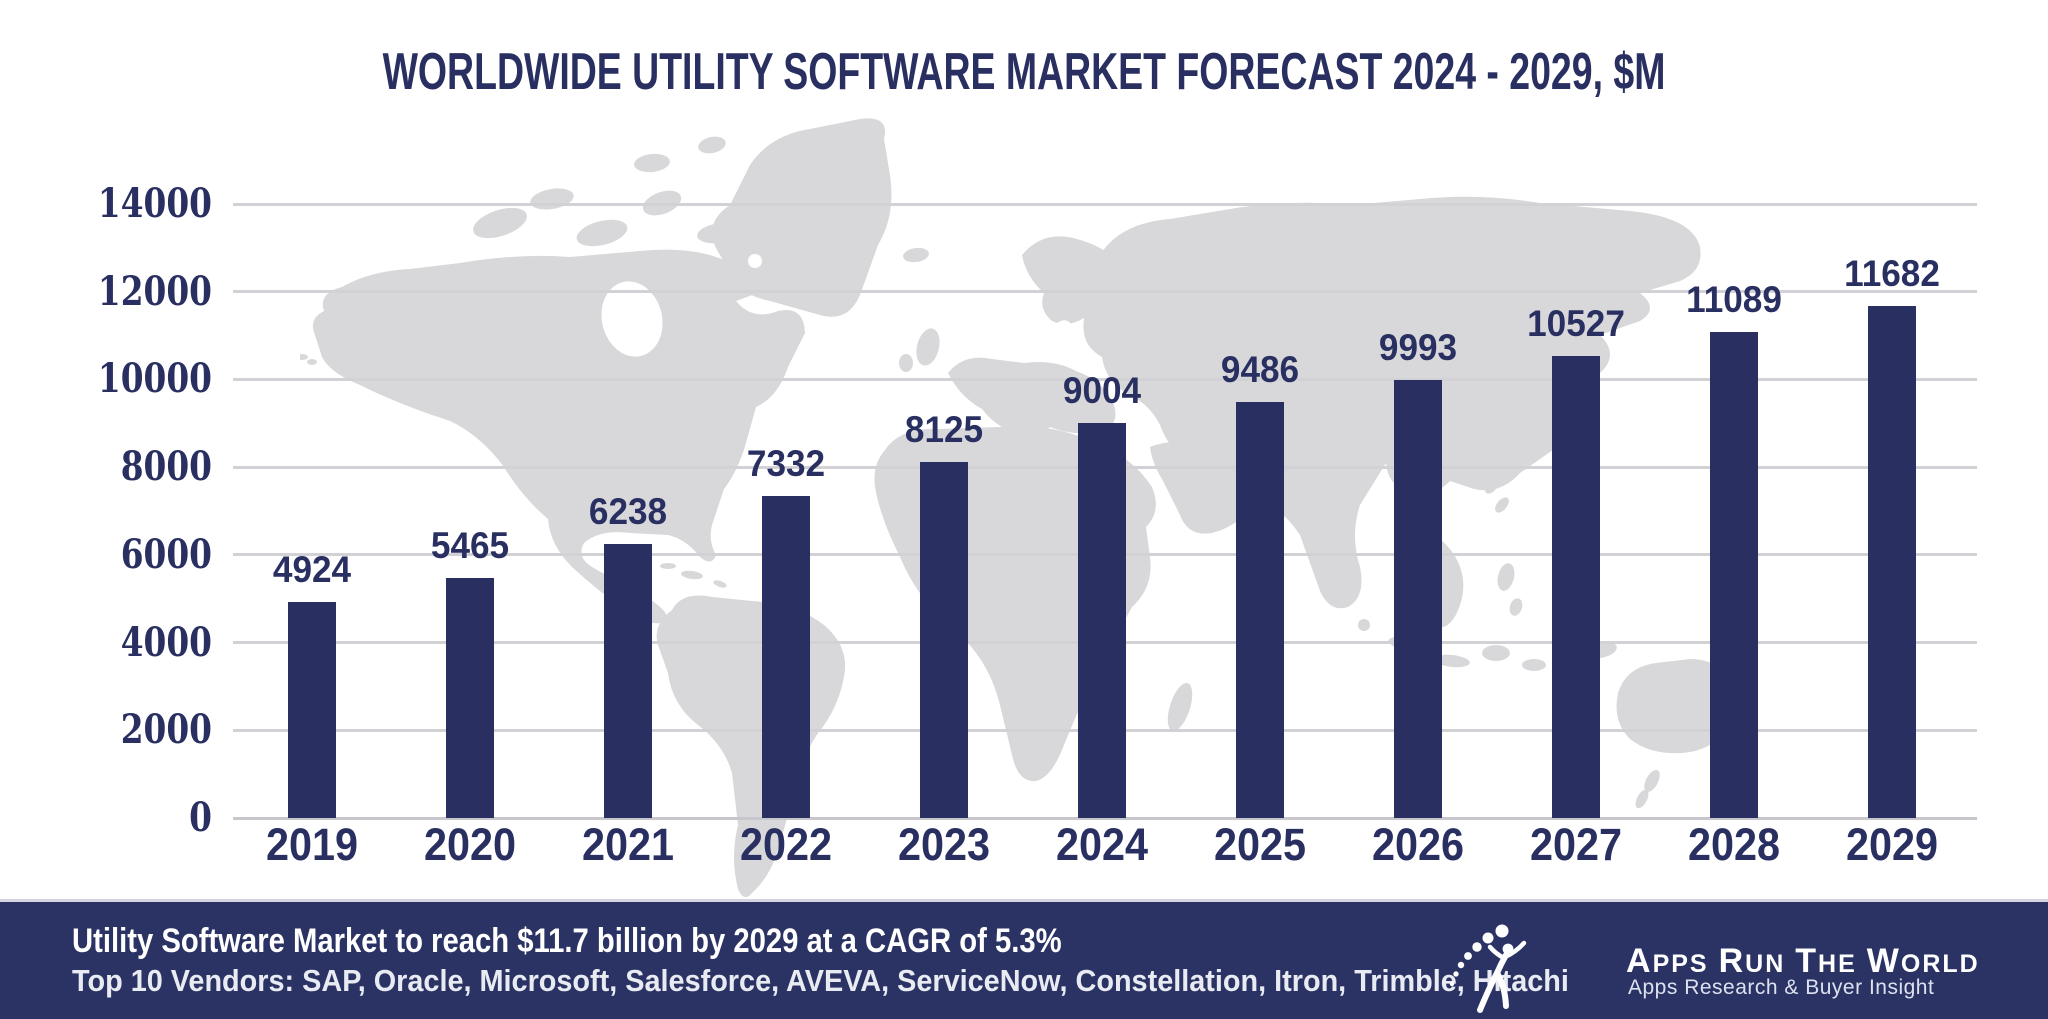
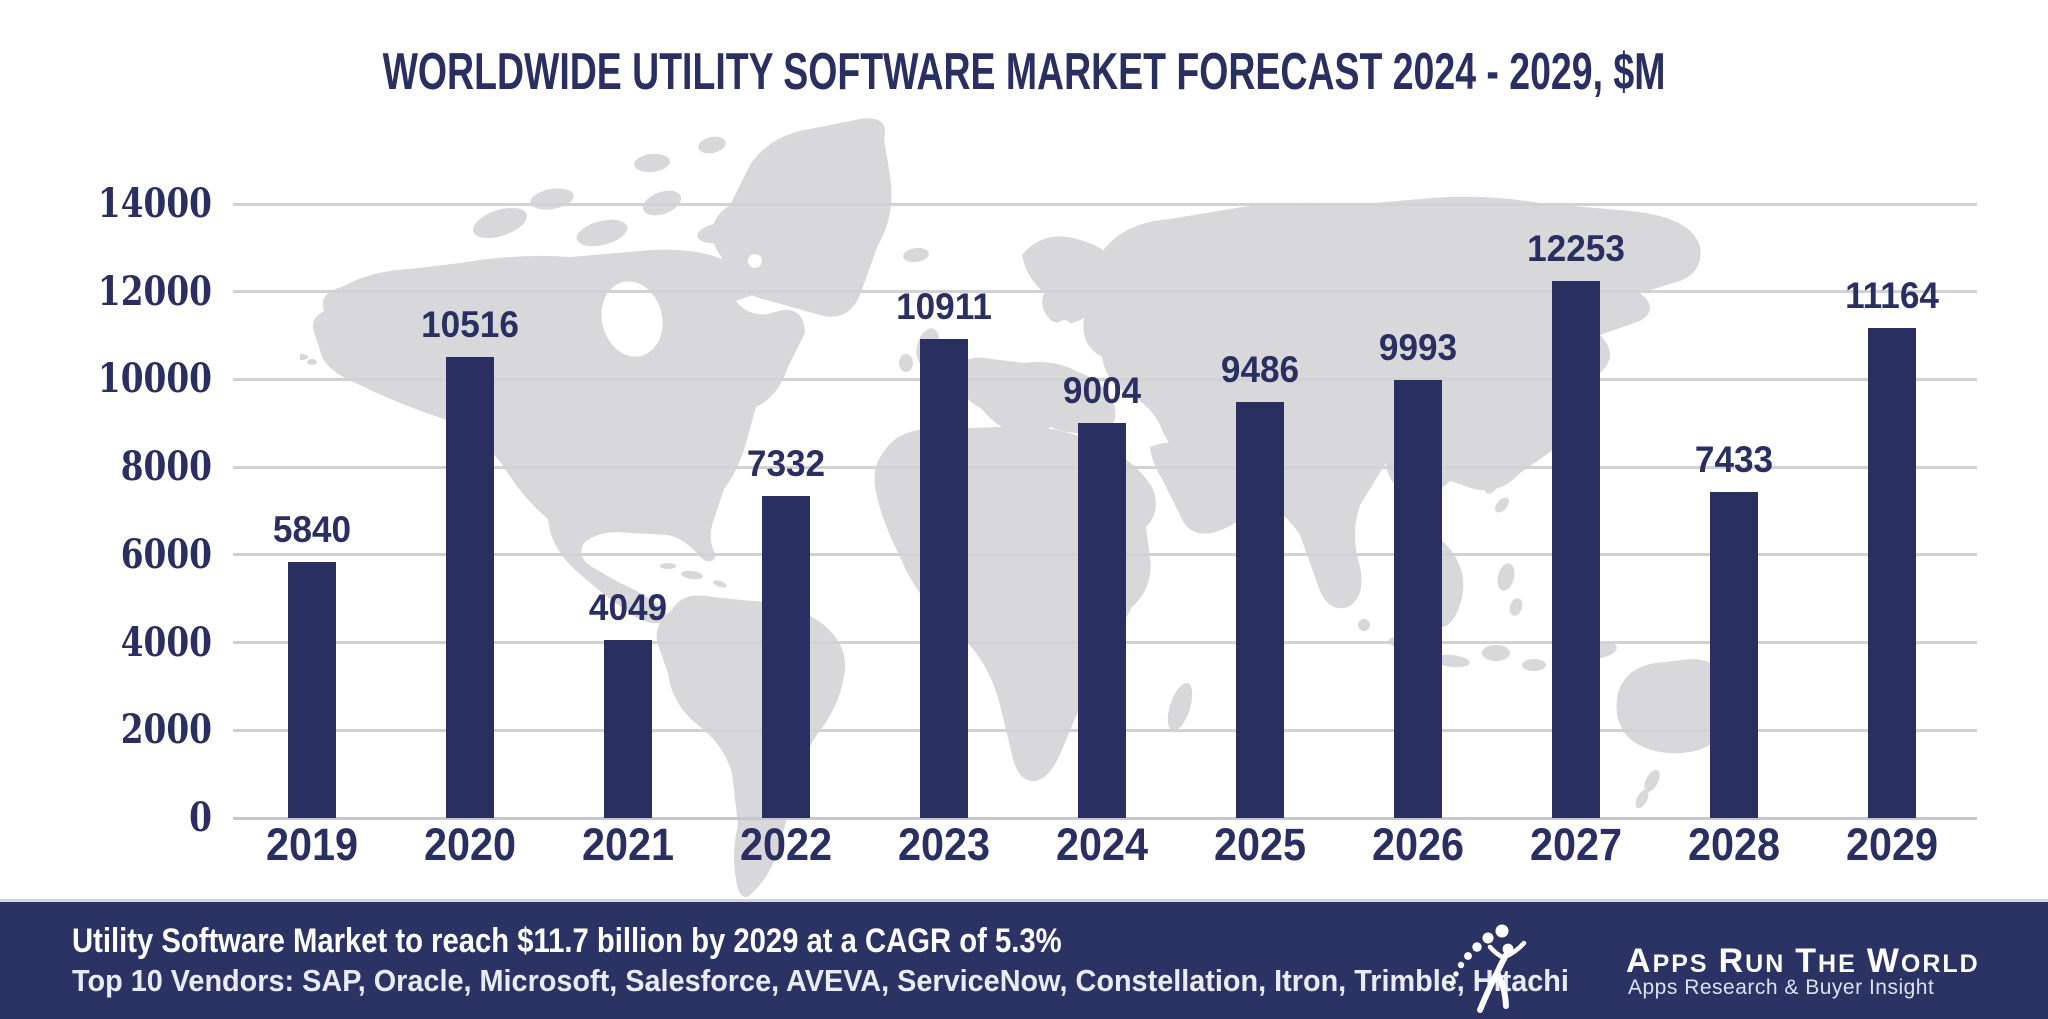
2019: 4924 -> 5840
2020: 5465 -> 10516
2021: 6238 -> 4049
2023: 8125 -> 10911
2027: 10527 -> 12253
2028: 11089 -> 7433
2029: 11682 -> 11164
